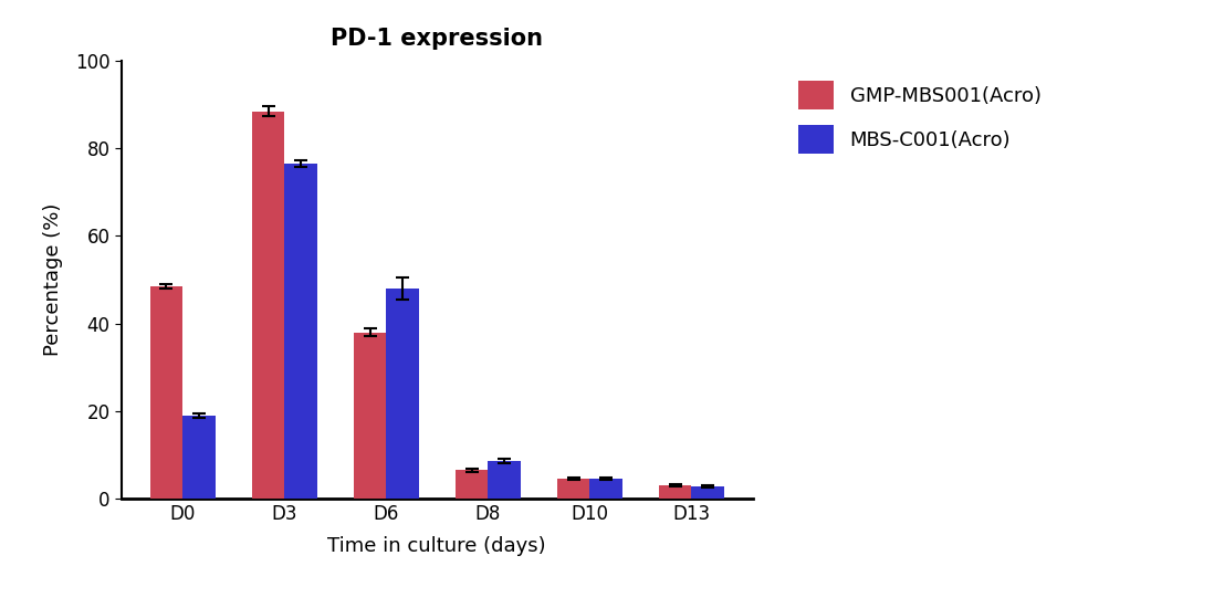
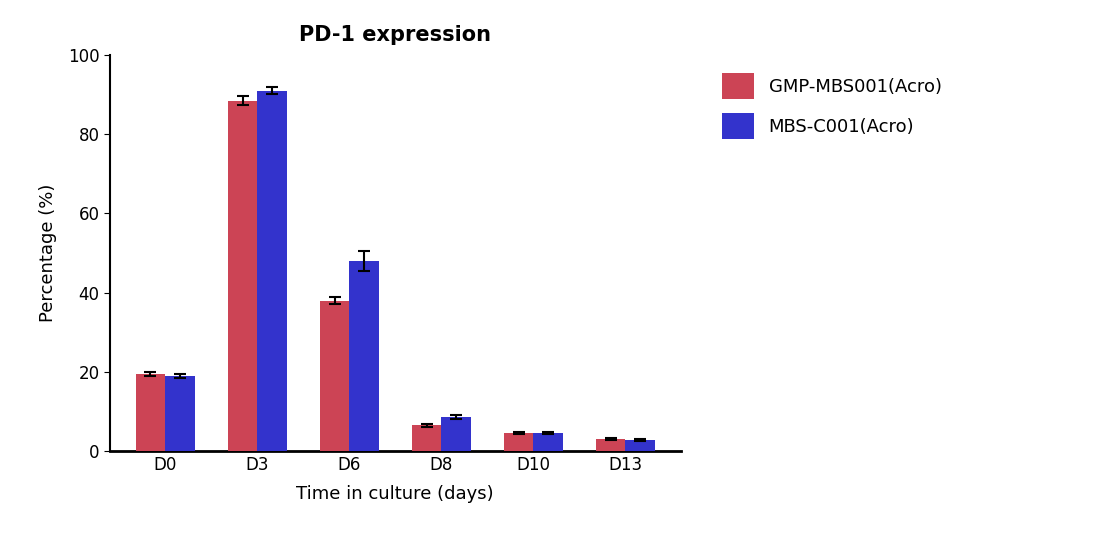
GMP-MBS001(Acro)/D0: 48.5 -> 19.5
MBS-C001(Acro)/D3: 76.5 -> 91.0
